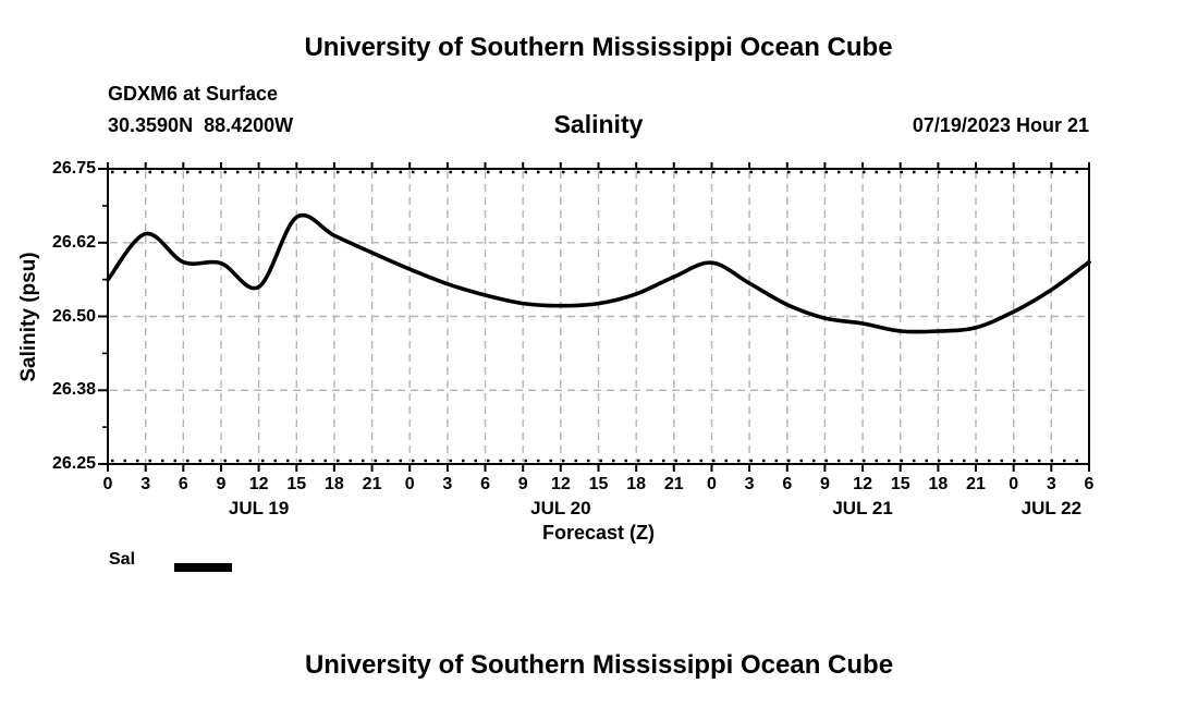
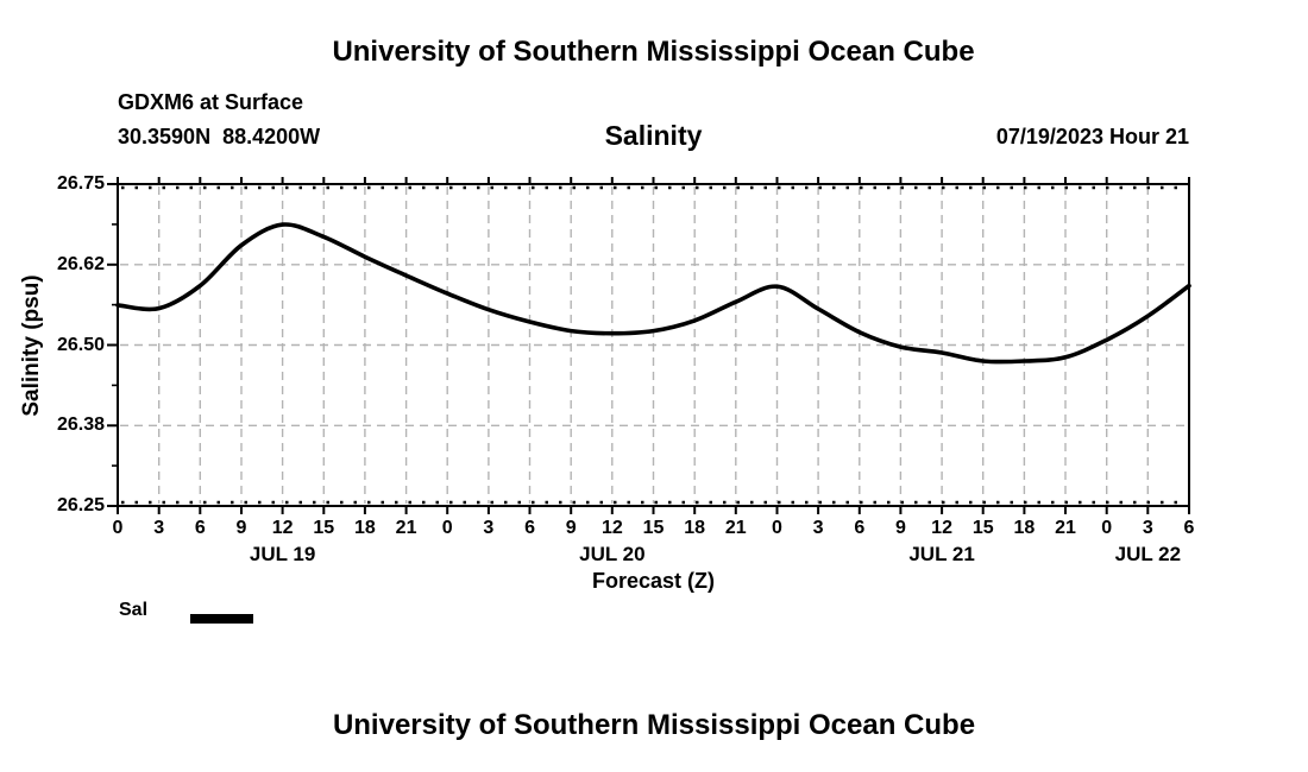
3: 26.64 -> 26.56
9: 26.59 -> 26.66
12: 26.55 -> 26.69
